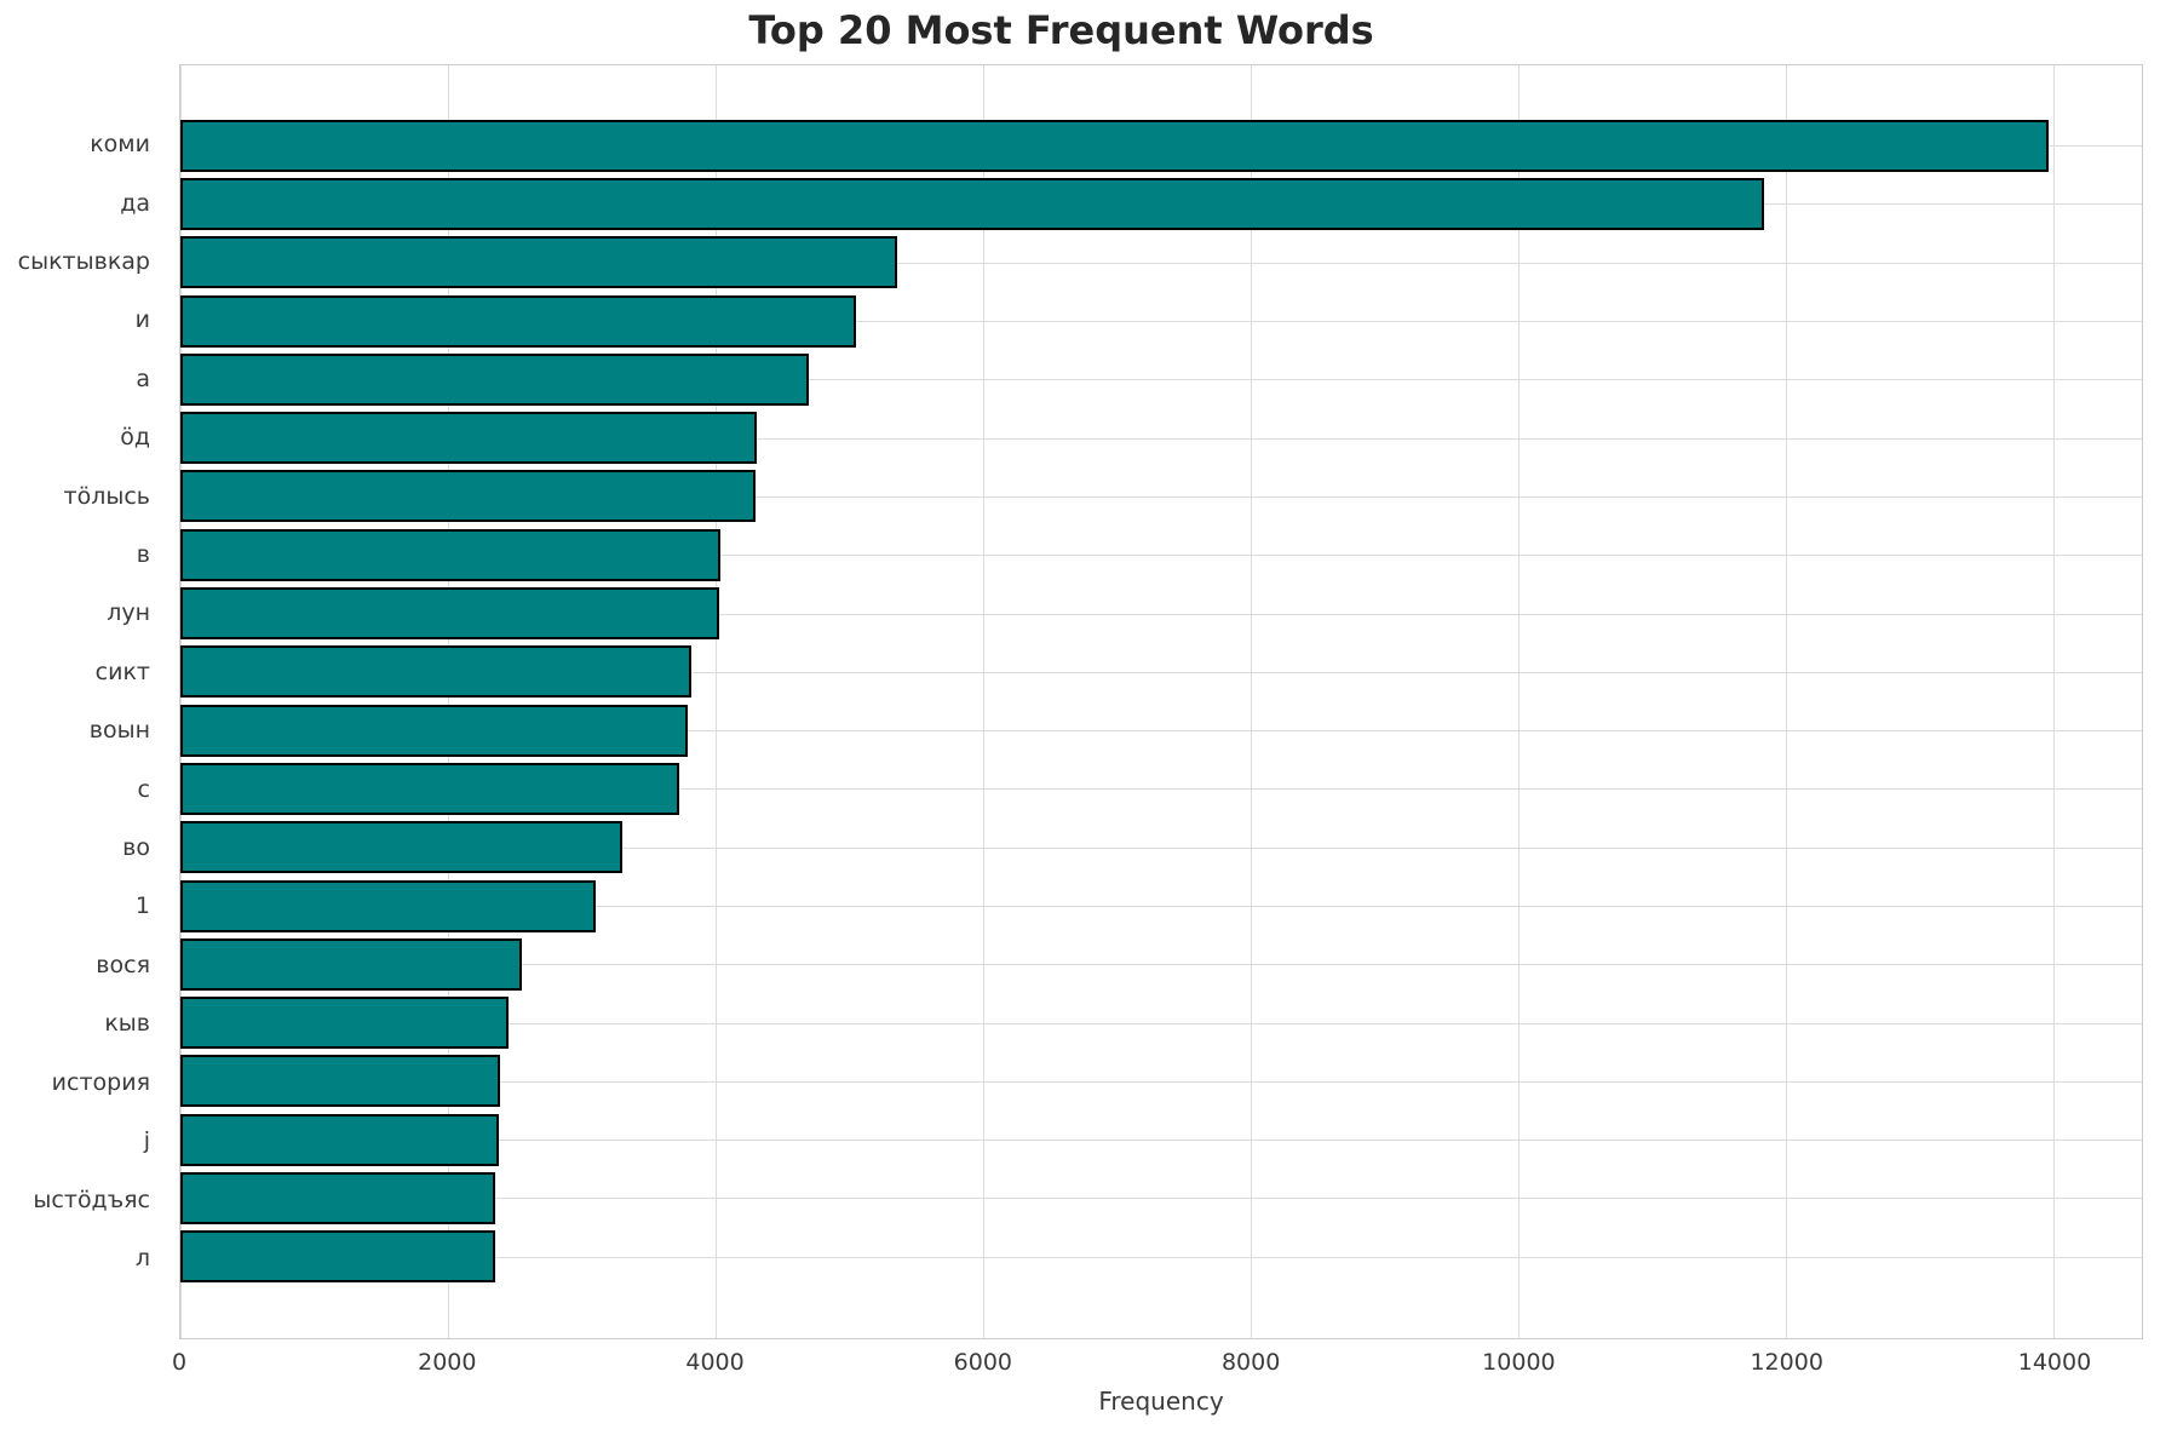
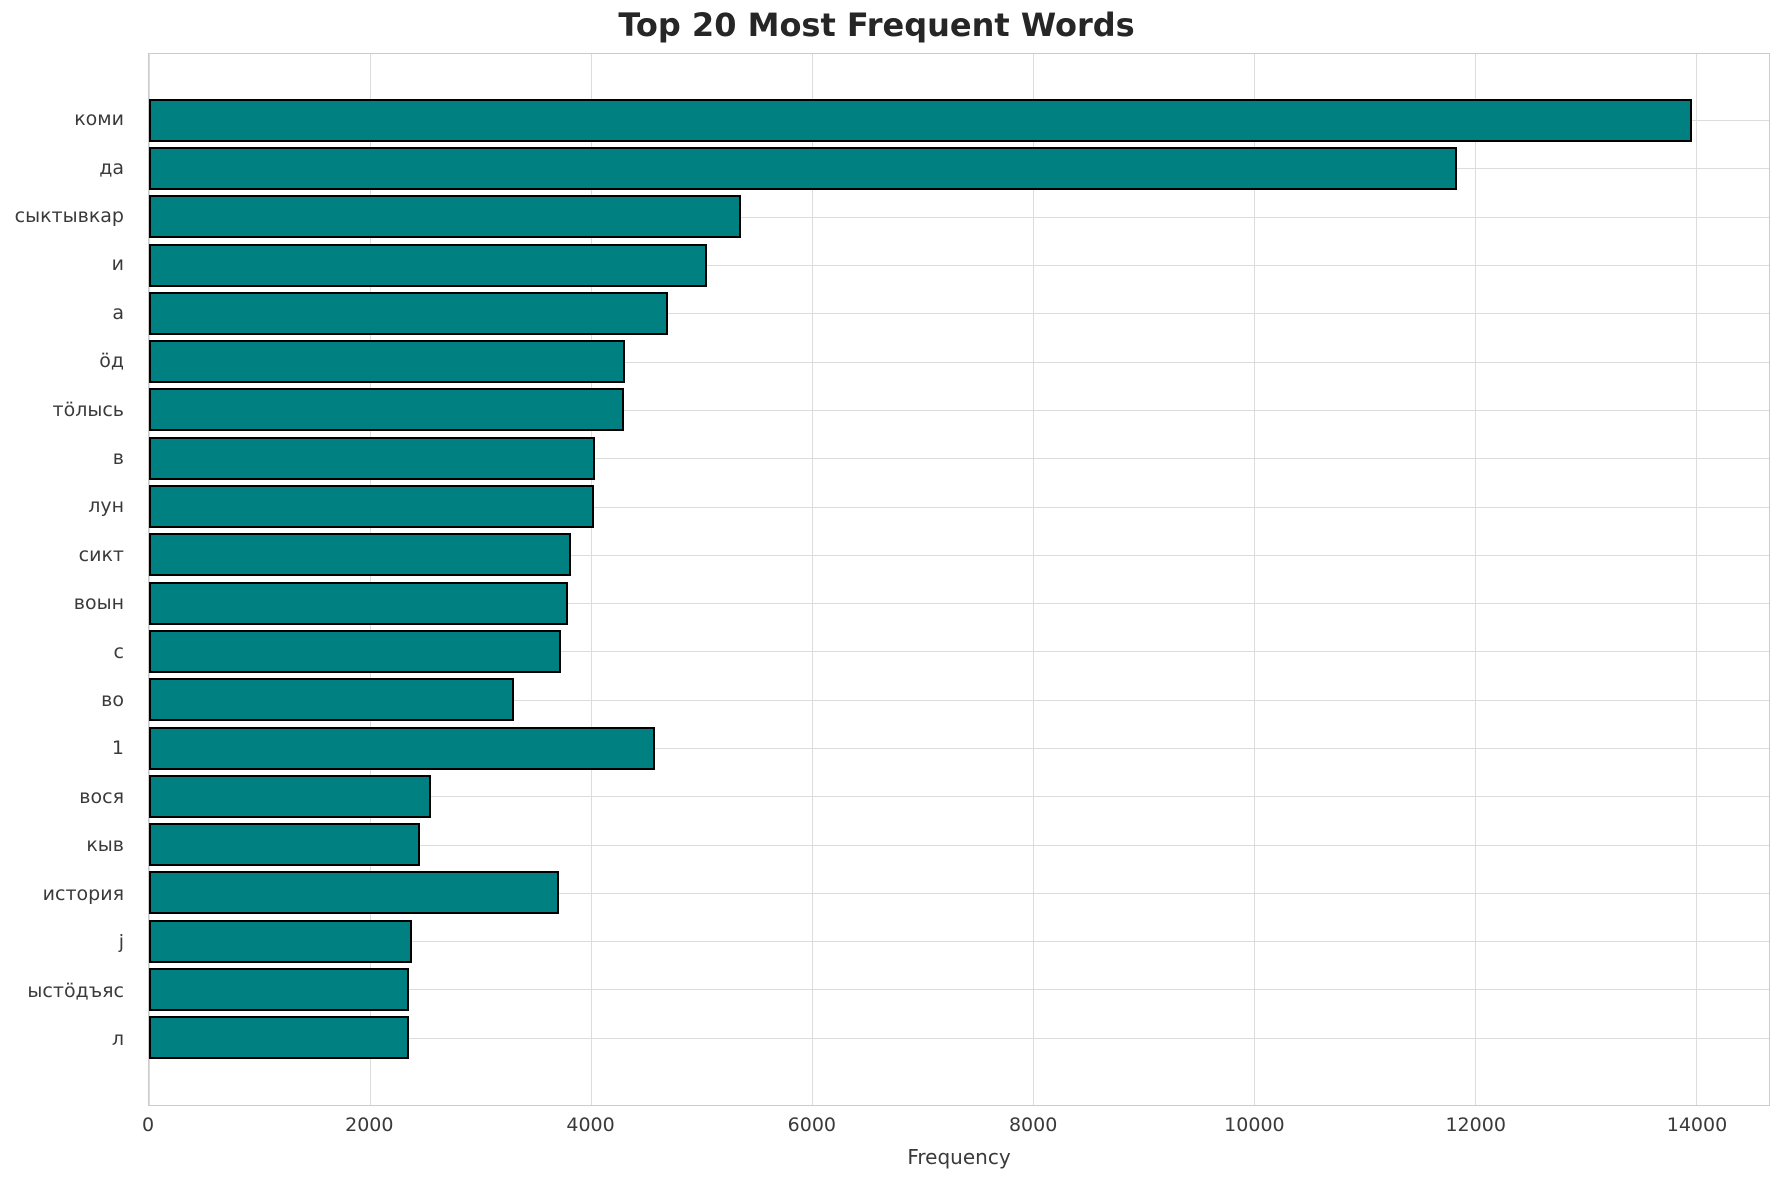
1: 3100 -> 4580
история: 2390 -> 3710
